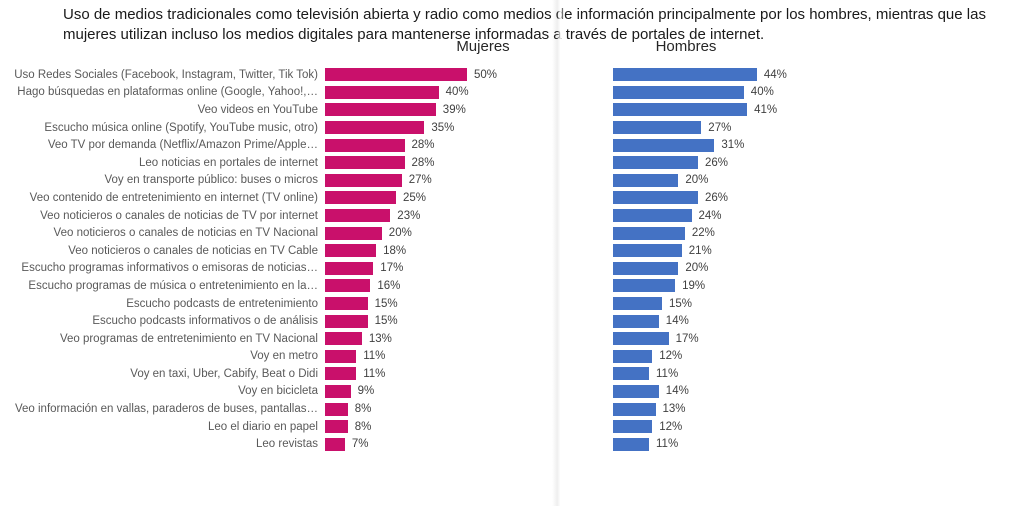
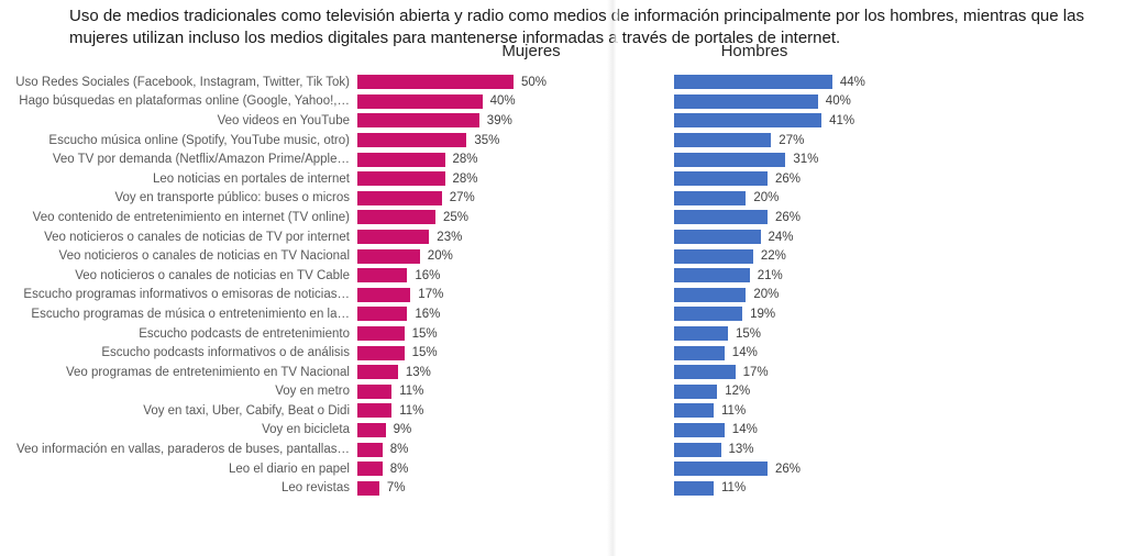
Mujeres/Veo noticieros o canales de noticias en TV Cable: 18% -> 16%
Hombres/Leo el diario en papel: 12% -> 26%
